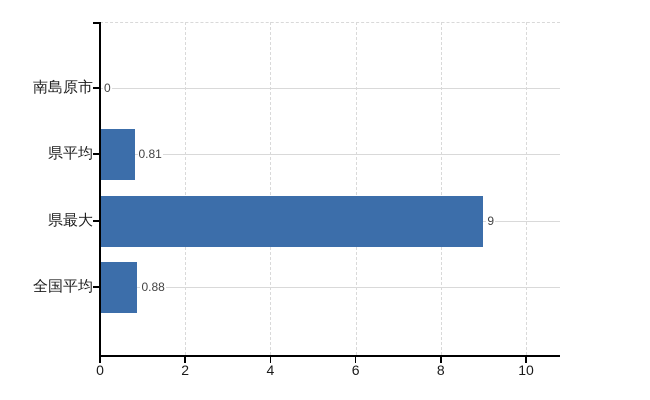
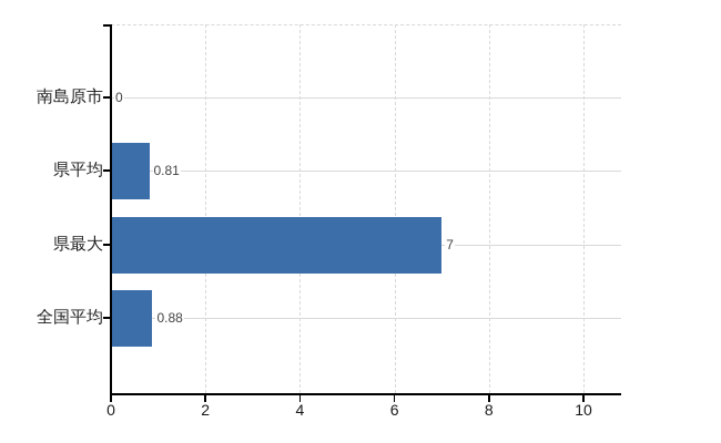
県最大: 9 -> 7
